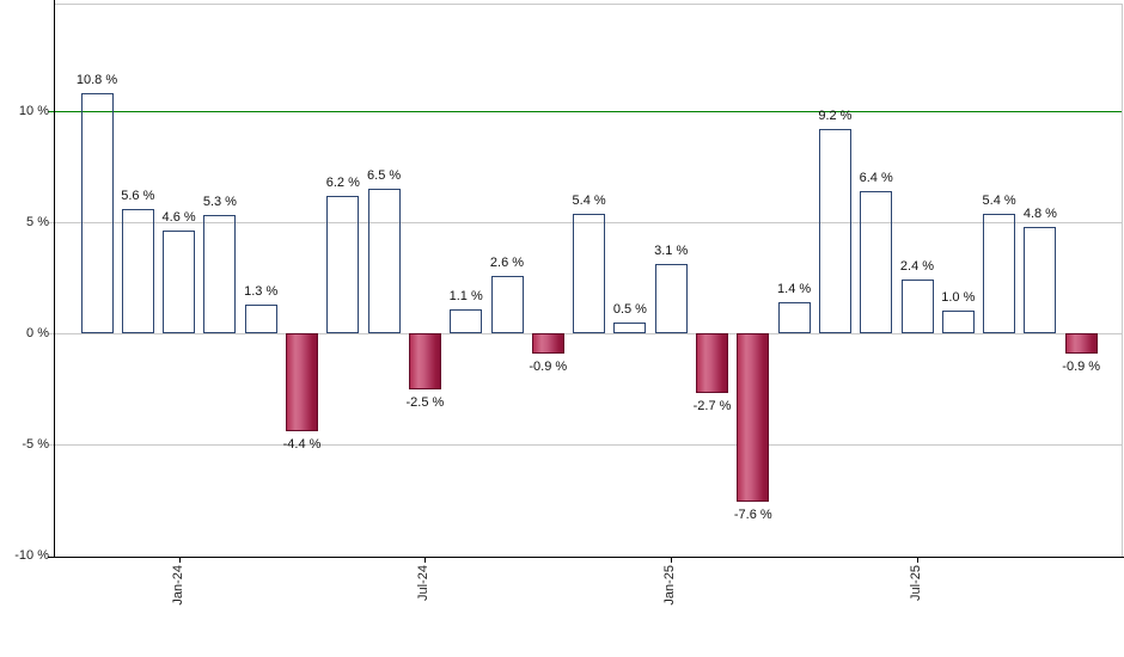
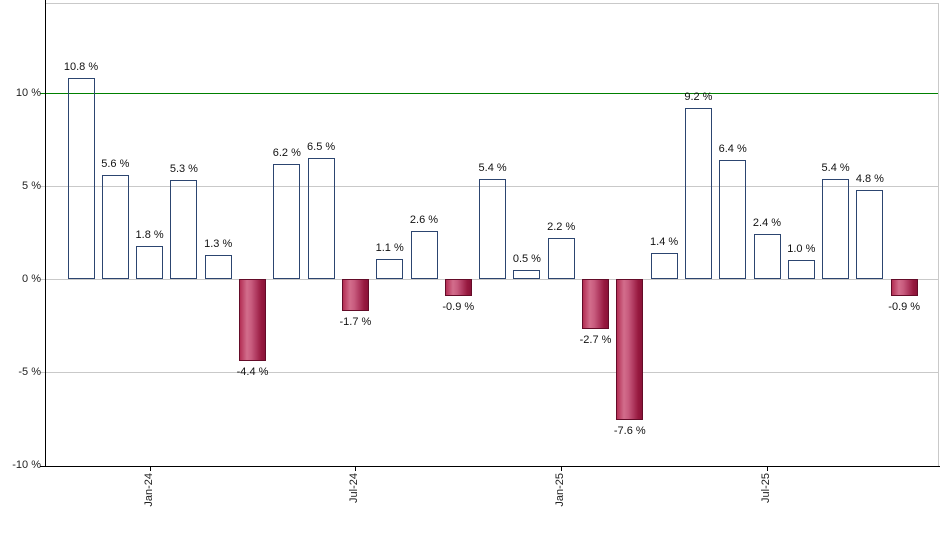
Jan-24: 4.6 -> 1.8
Jul-24: -2.5 -> -1.7
Jan-25: 3.1 -> 2.2
